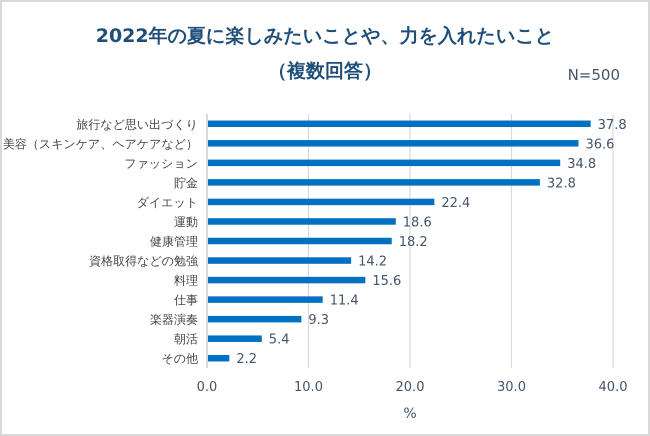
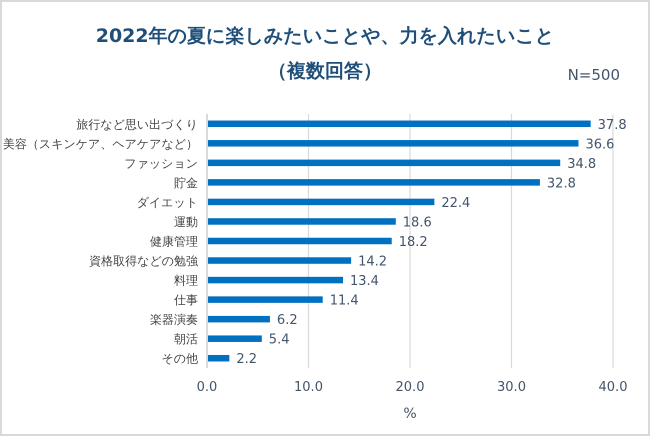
料理: 15.6 -> 13.4
楽器演奏: 9.3 -> 6.2
